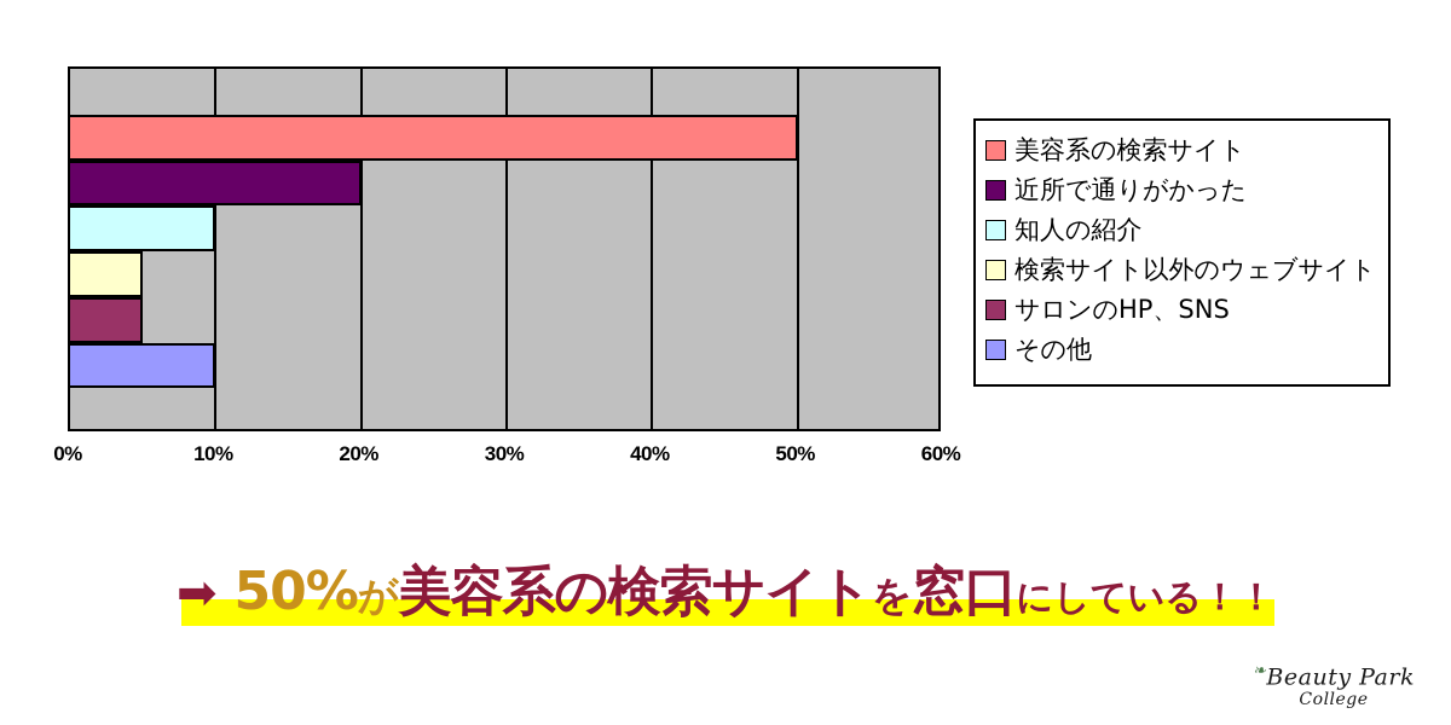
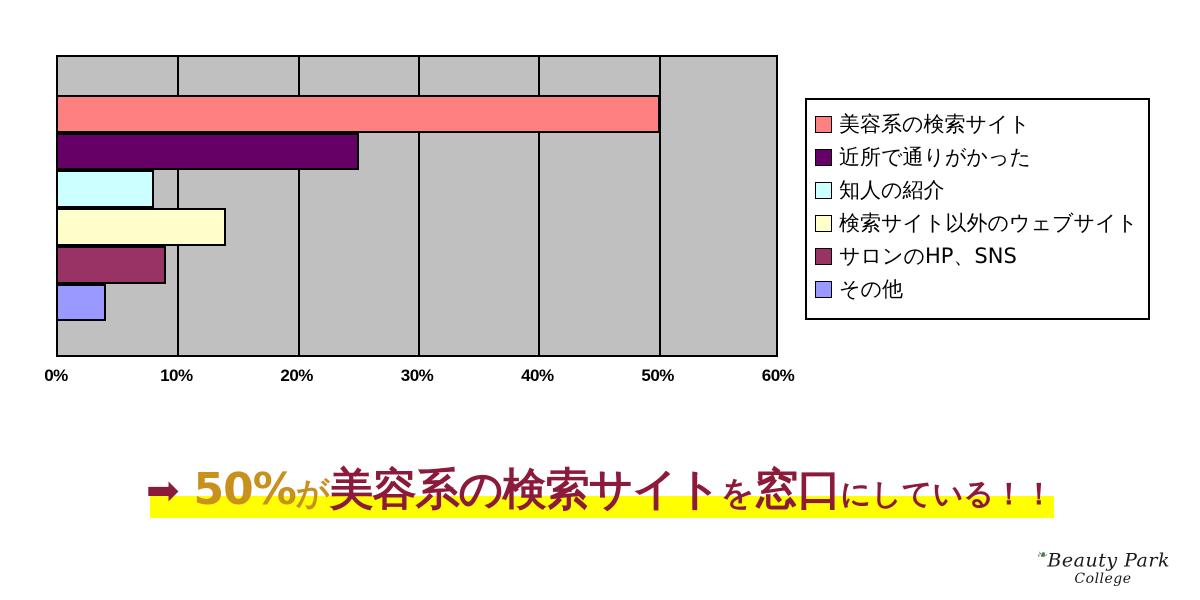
近所で通りがかった: 20% -> 25%
知人の紹介: 10% -> 8%
検索サイト以外のウェブサイト: 5% -> 14%
サロンのHP、SNS: 5% -> 9%
その他: 10% -> 4%
